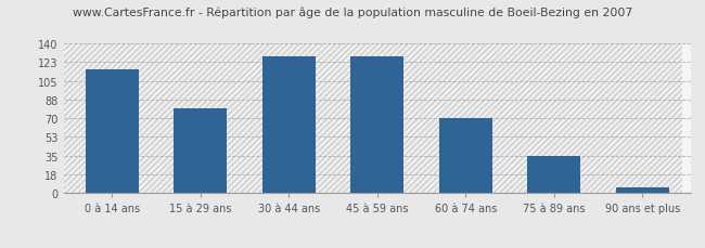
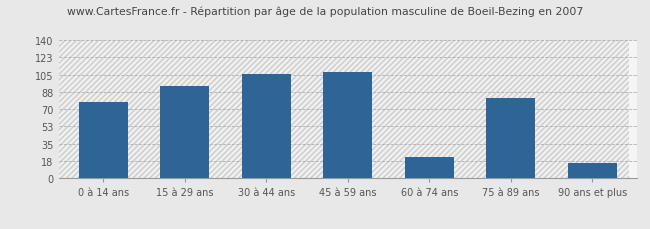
0 à 14 ans: 116 -> 78
15 à 29 ans: 80 -> 94
30 à 44 ans: 128 -> 106
45 à 59 ans: 128 -> 108
60 à 74 ans: 70 -> 22
75 à 89 ans: 35 -> 82
90 ans et plus: 5 -> 16
